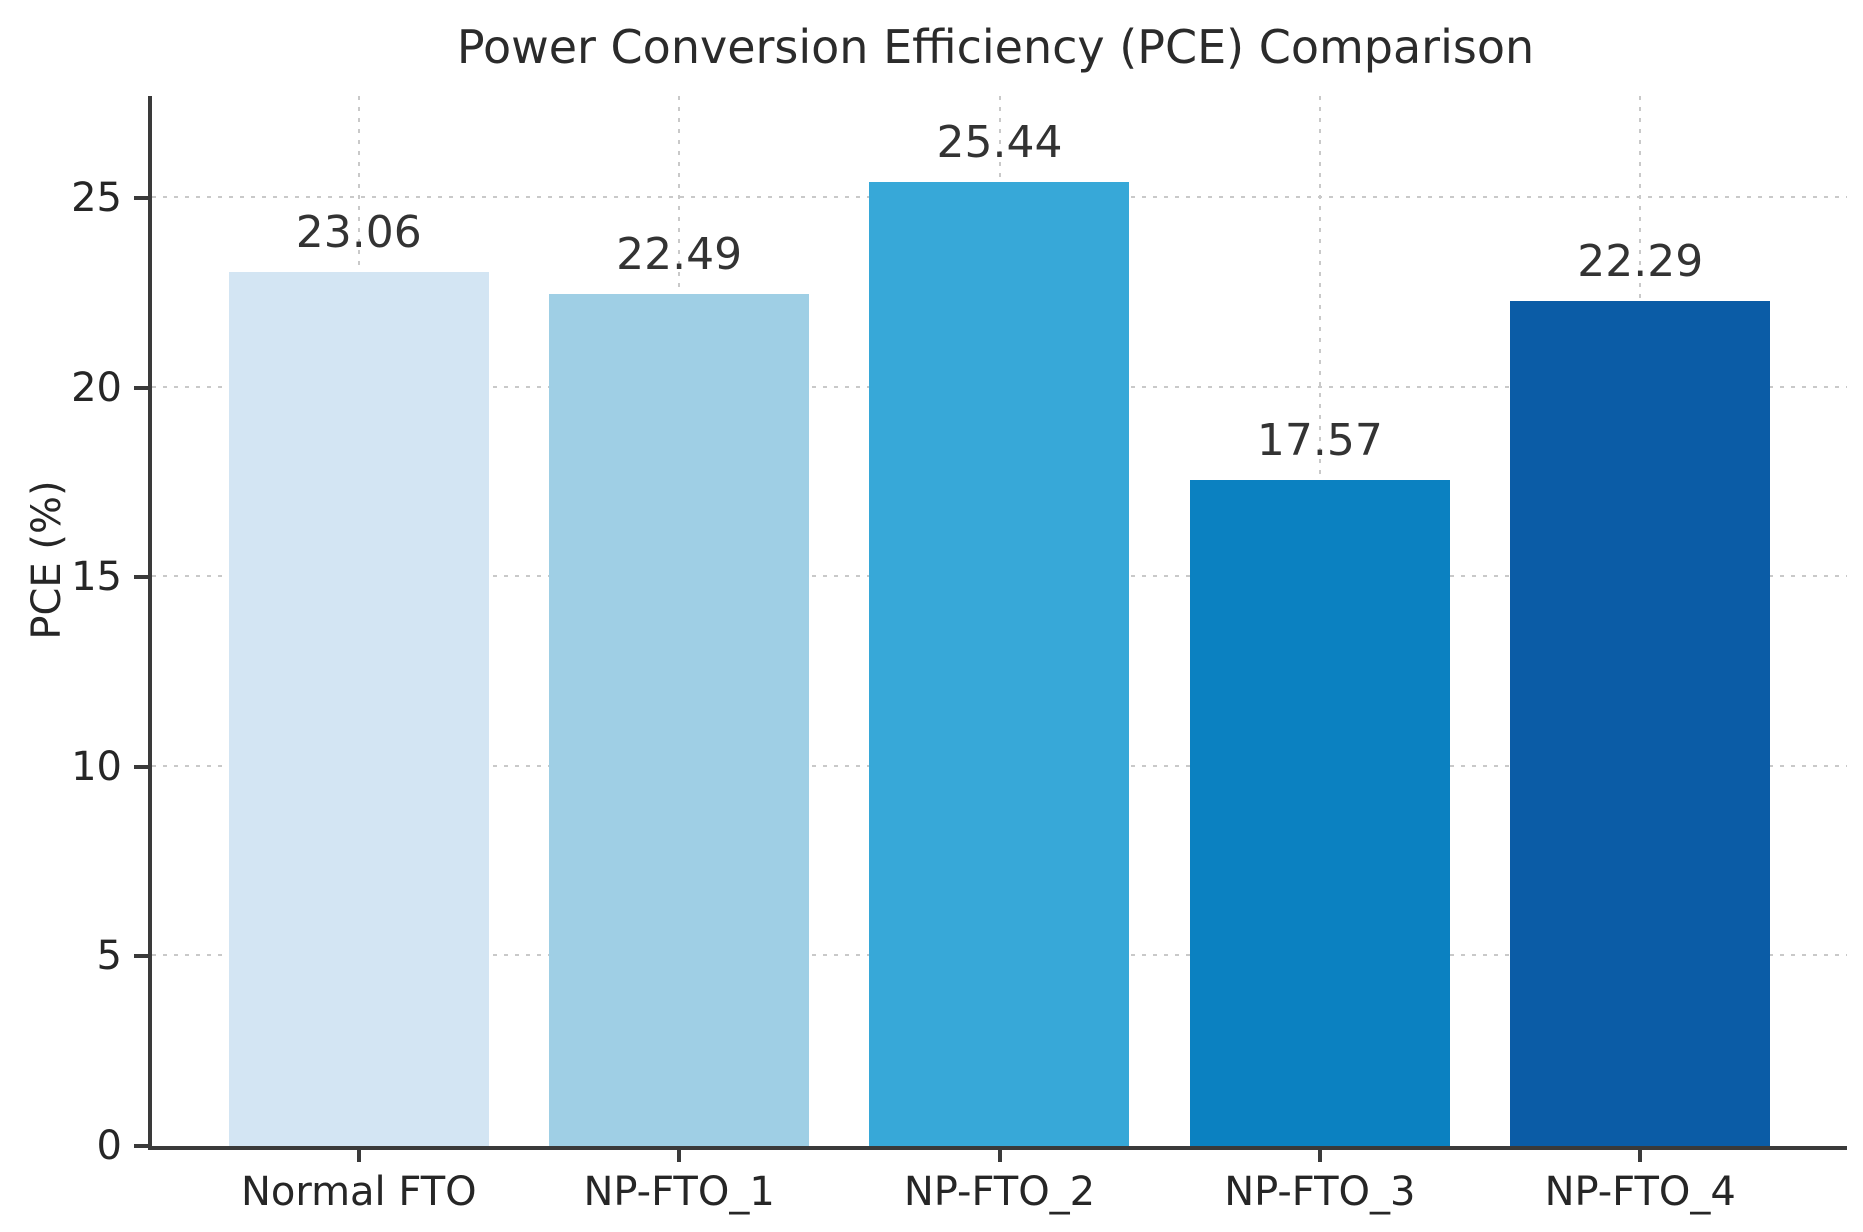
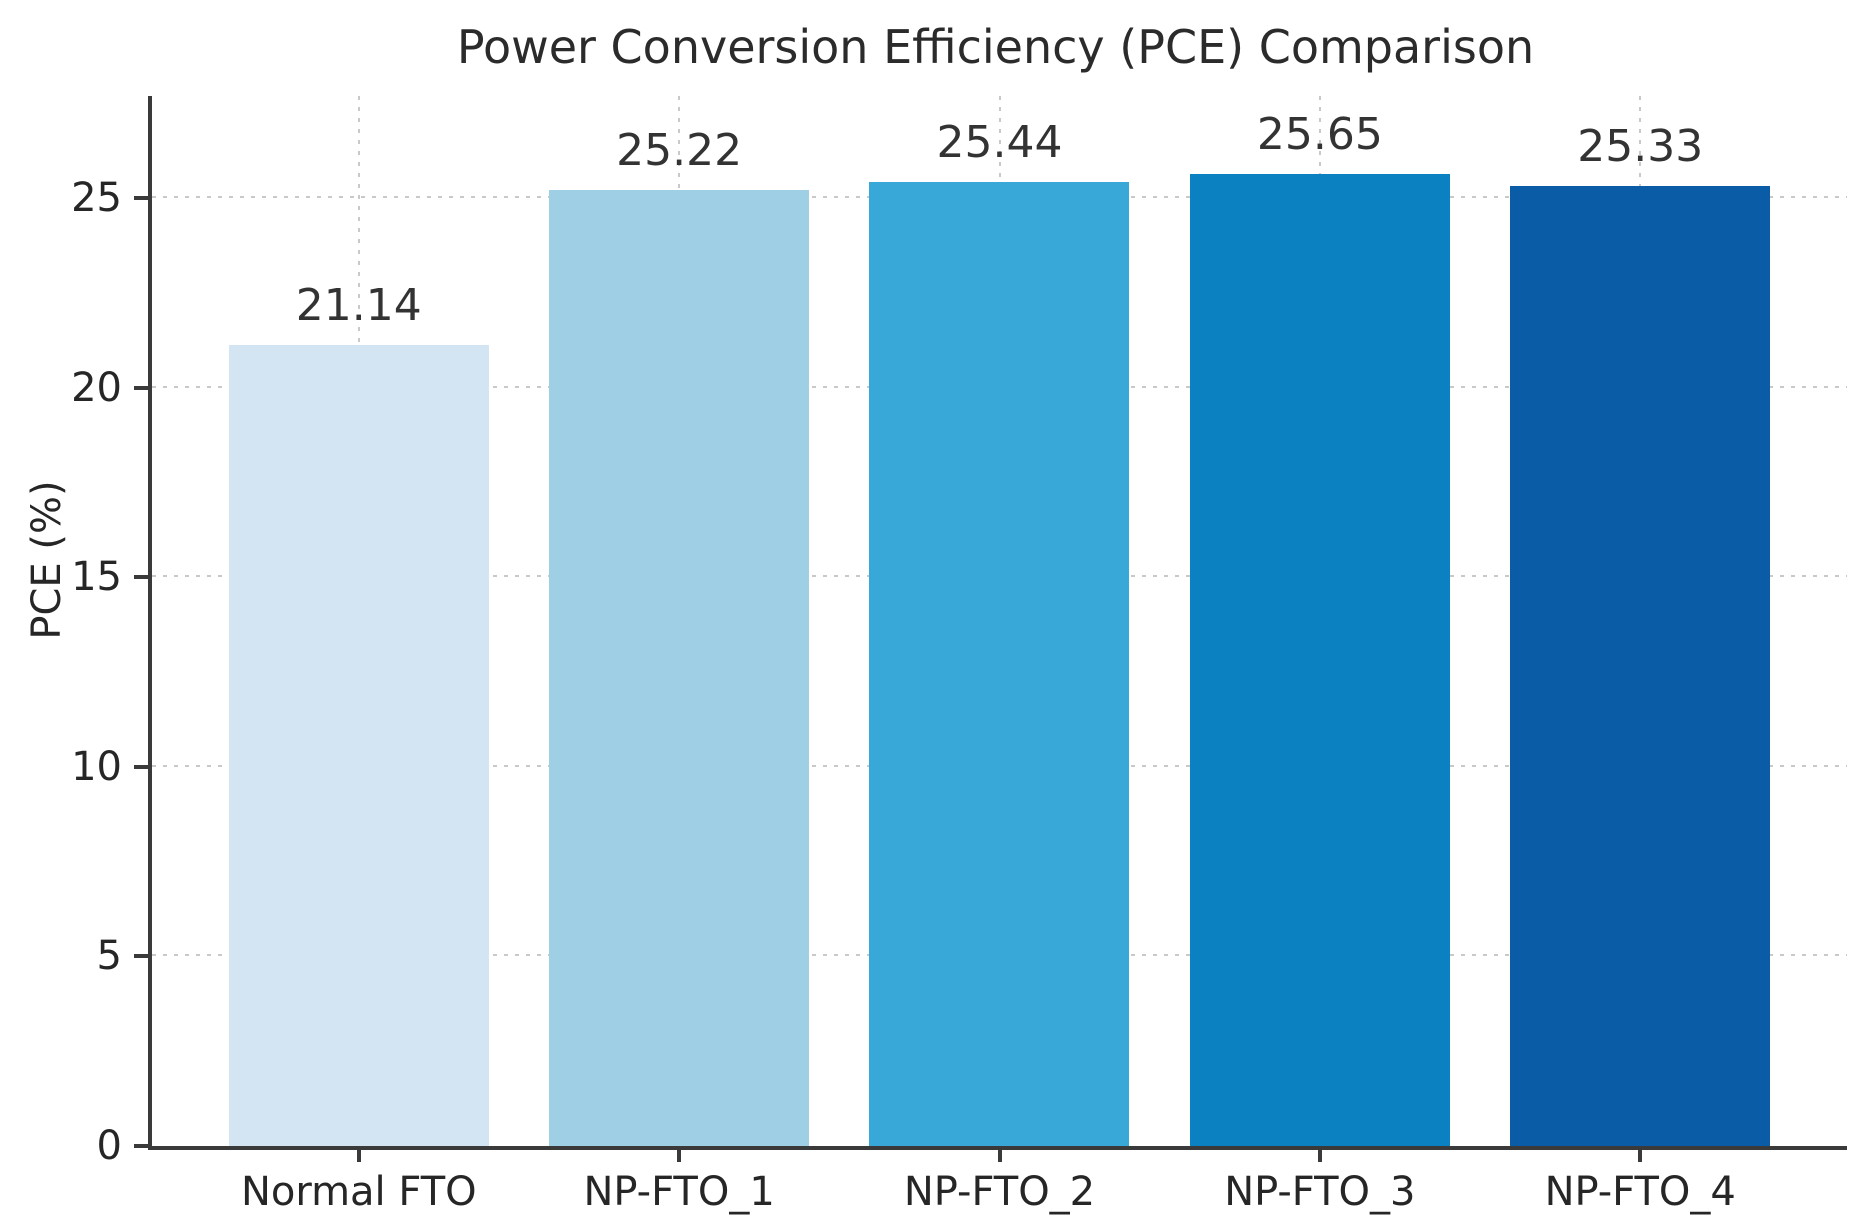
Normal FTO: 23.06 -> 21.14
NP-FTO_1: 22.49 -> 25.22
NP-FTO_3: 17.57 -> 25.65
NP-FTO_4: 22.29 -> 25.33
